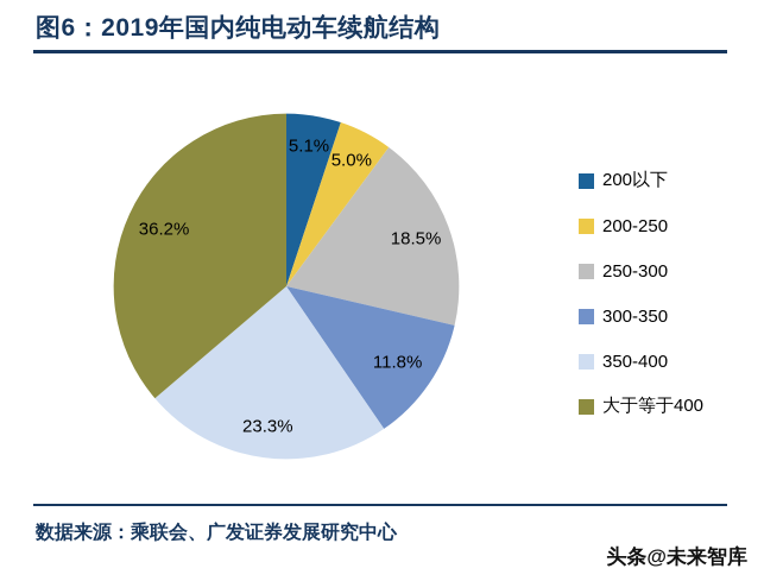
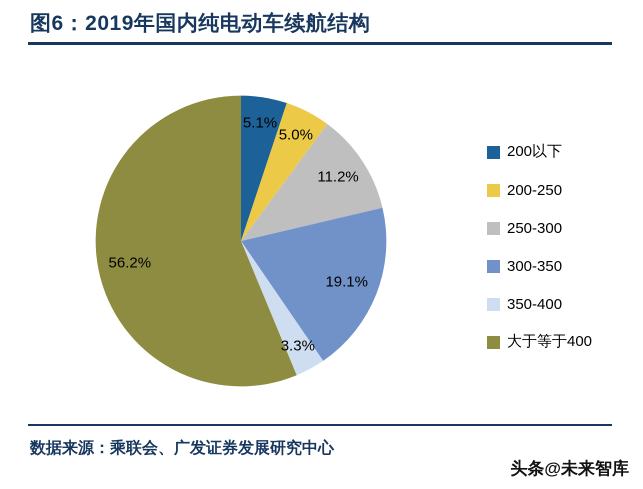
250-300: 18.5% -> 11.2%
300-350: 11.8% -> 19.1%
350-400: 23.3% -> 3.3%
大于等于400: 36.2% -> 56.2%
